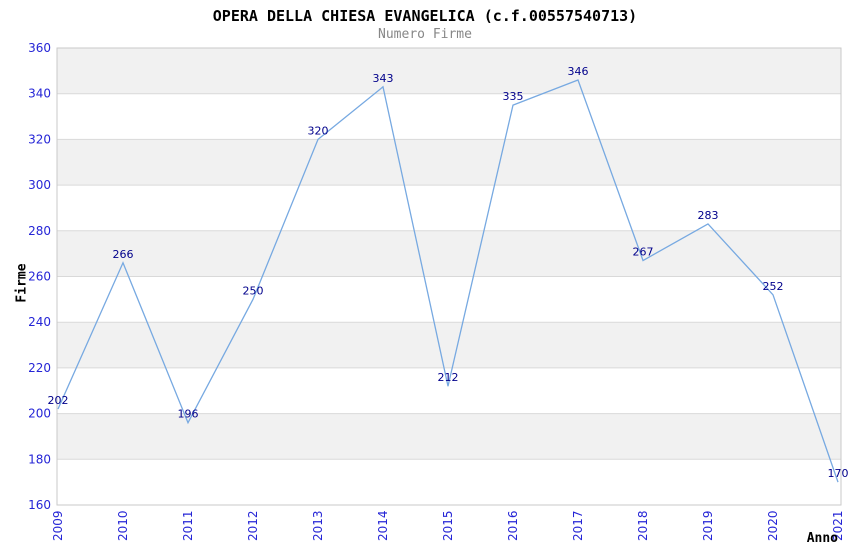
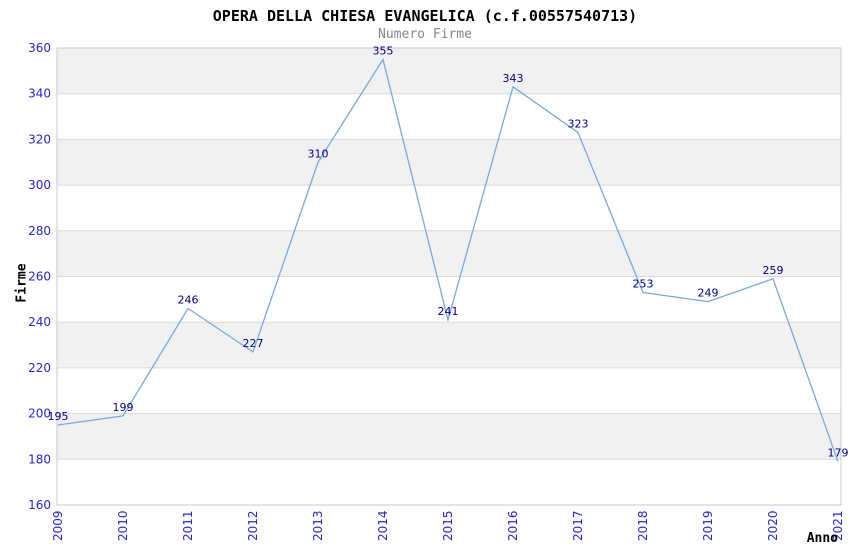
2009: 202 -> 195
2010: 266 -> 199
2011: 196 -> 246
2012: 250 -> 227
2013: 320 -> 310
2014: 343 -> 355
2015: 212 -> 241
2016: 335 -> 343
2017: 346 -> 323
2018: 267 -> 253
2019: 283 -> 249
2020: 252 -> 259
2021: 170 -> 179
